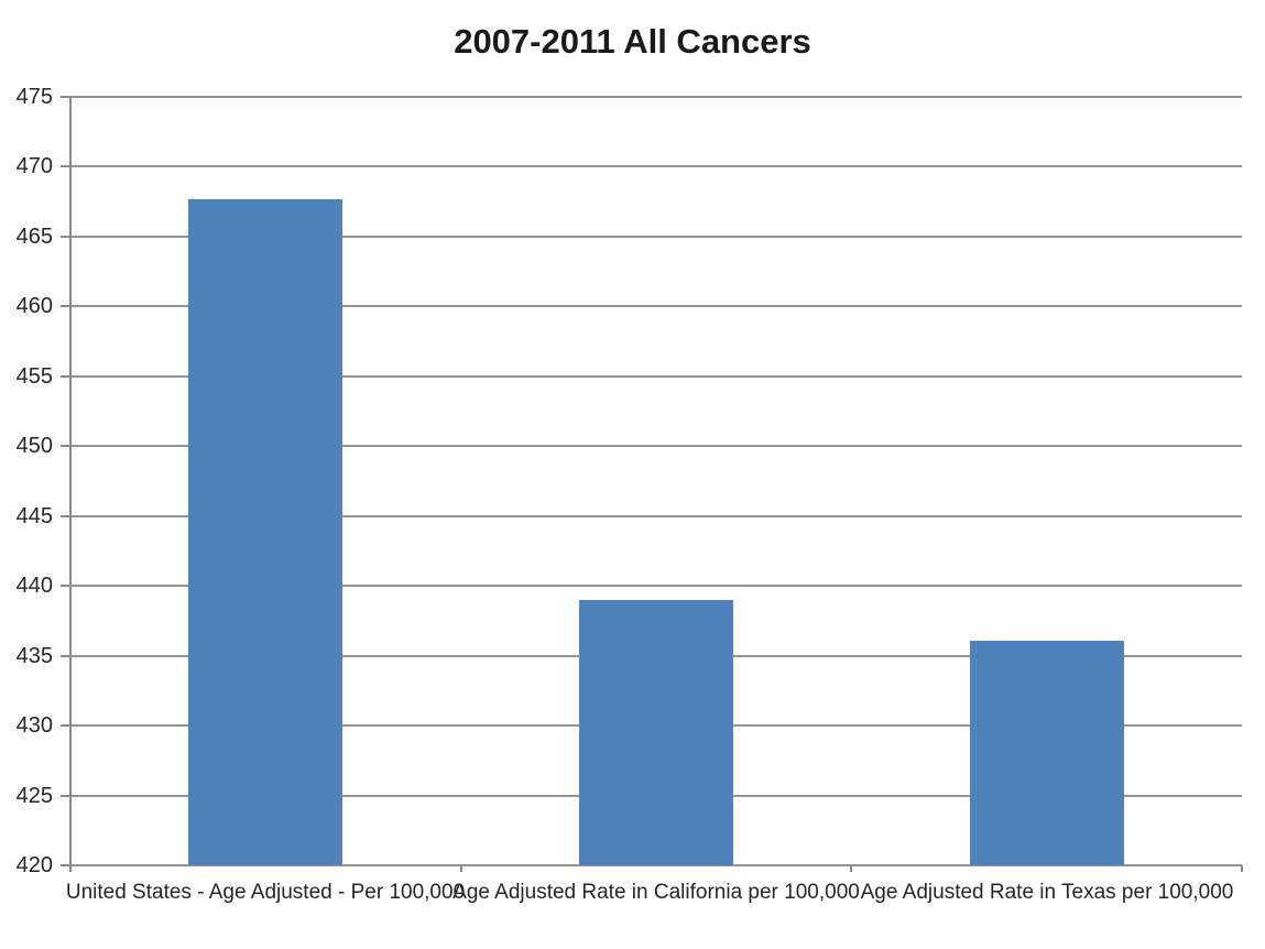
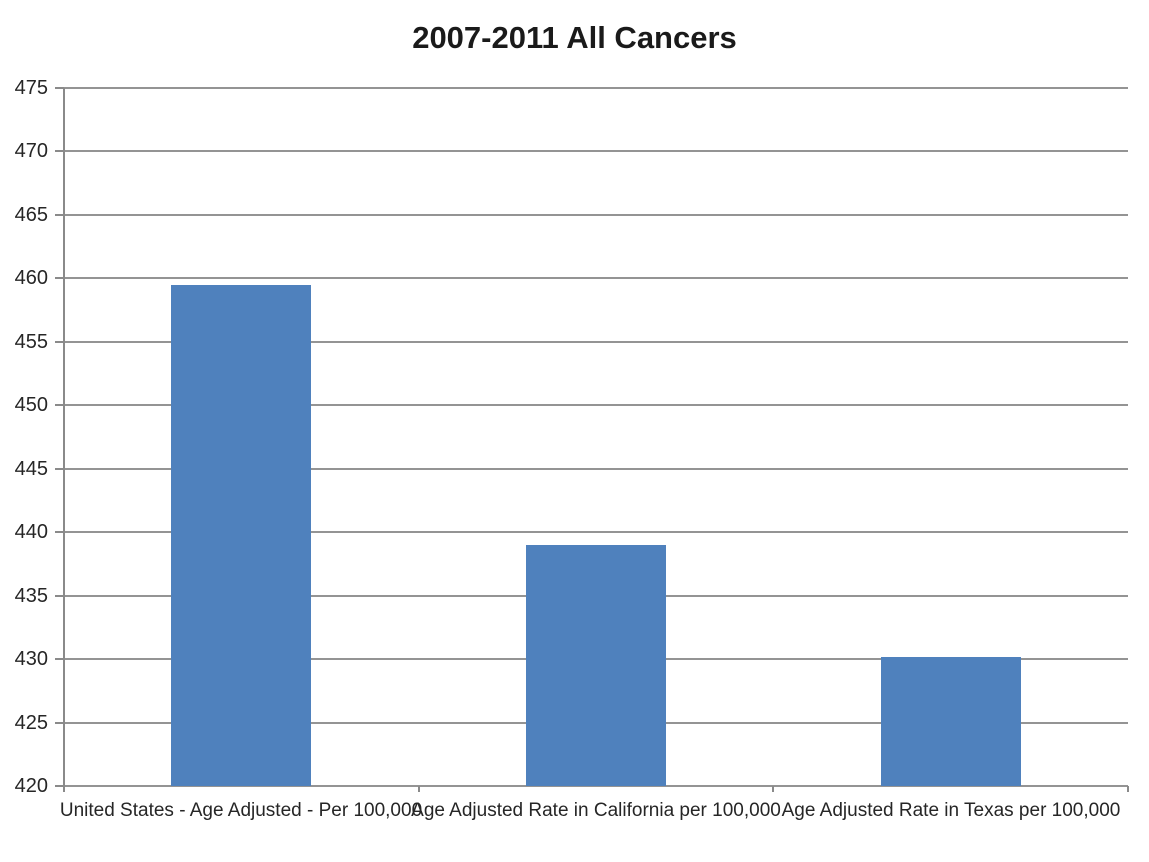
United States - Age Adjusted - Per 100,000: 467.7 -> 459.5
Age Adjusted Rate in Texas per 100,000: 436.1 -> 430.2
